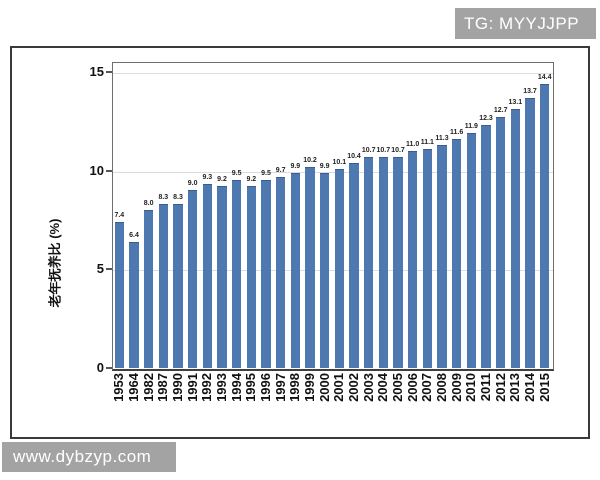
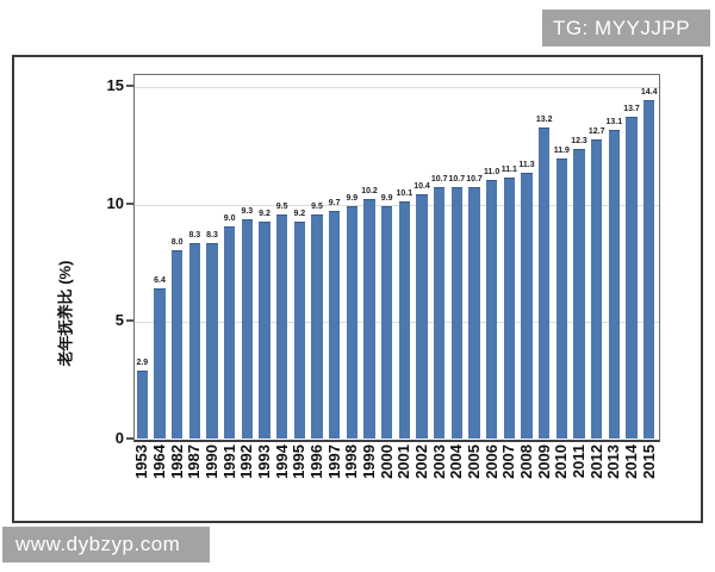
1953: 7.4 -> 2.9
2009: 11.6 -> 13.2
